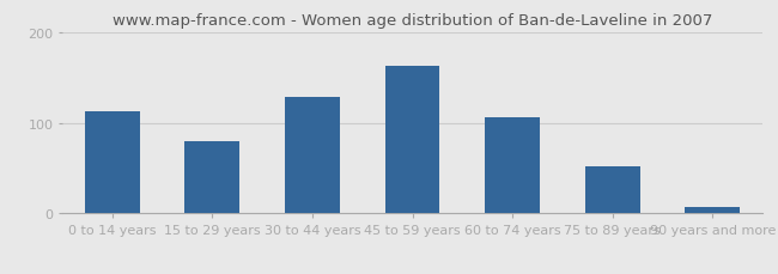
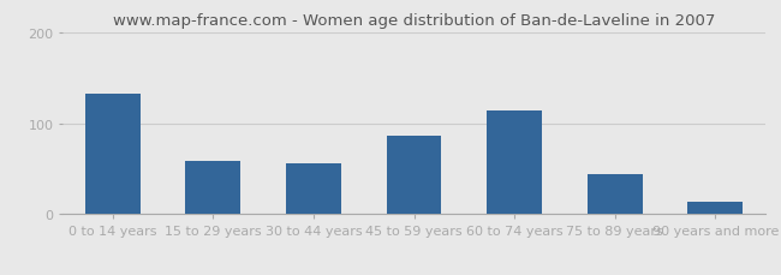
0 to 14 years: 112 -> 132
15 to 29 years: 80 -> 58
30 to 44 years: 128 -> 56
45 to 59 years: 163 -> 86
60 to 74 years: 106 -> 114
75 to 89 years: 52 -> 44
90 years and more: 7 -> 14
